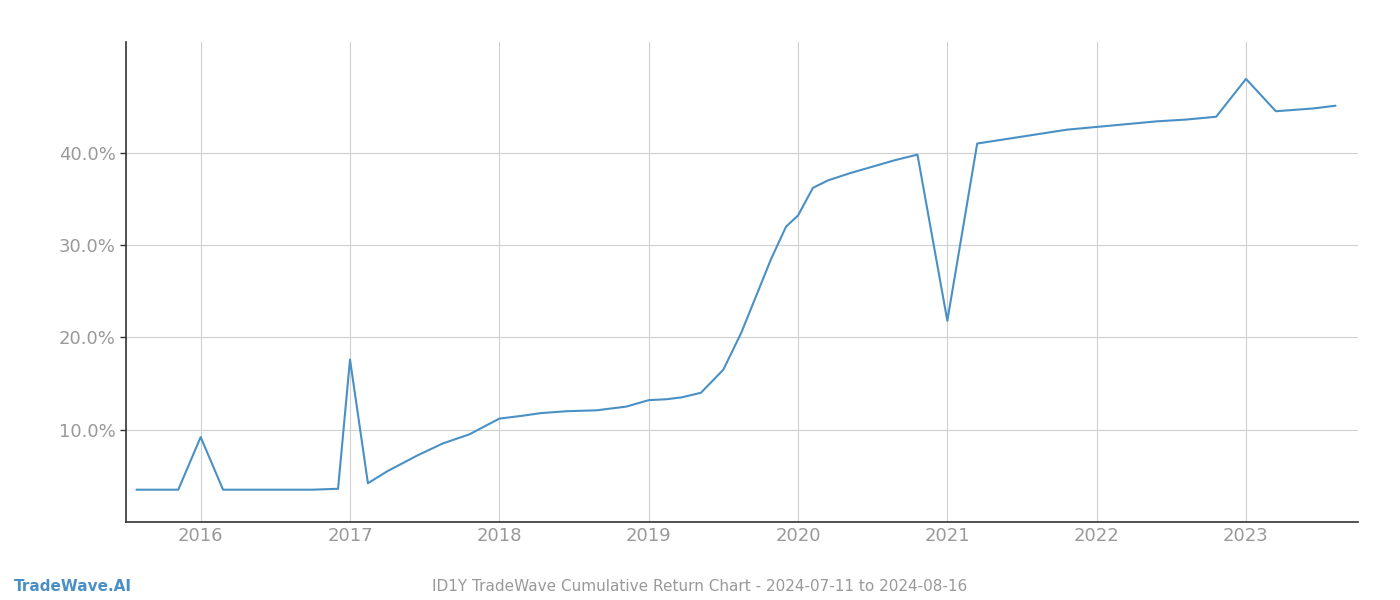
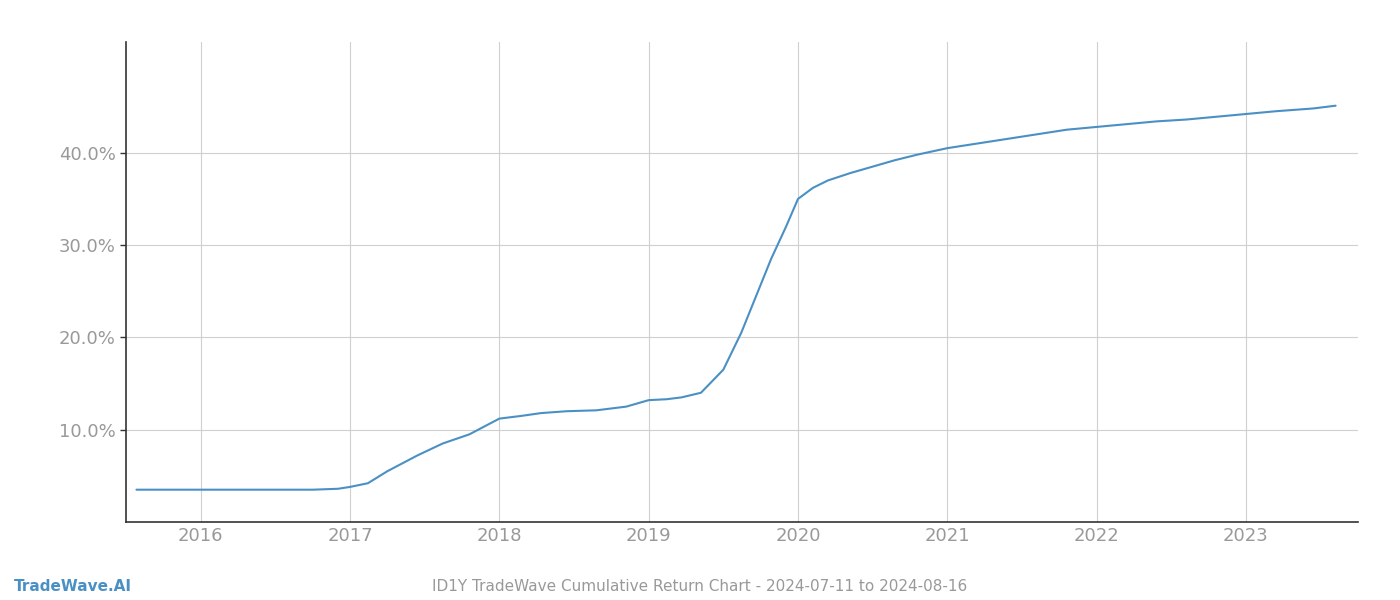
2016: 9.2% -> 3.5%
2017: 17.6% -> 3.8%
2020: 33.2% -> 35.0%
2021: 21.8% -> 40.5%
2023: 48.0% -> 44.2%
